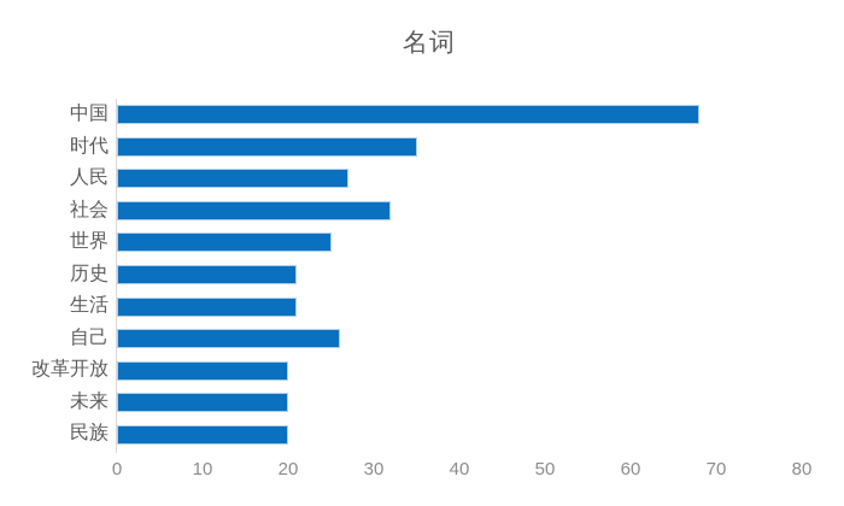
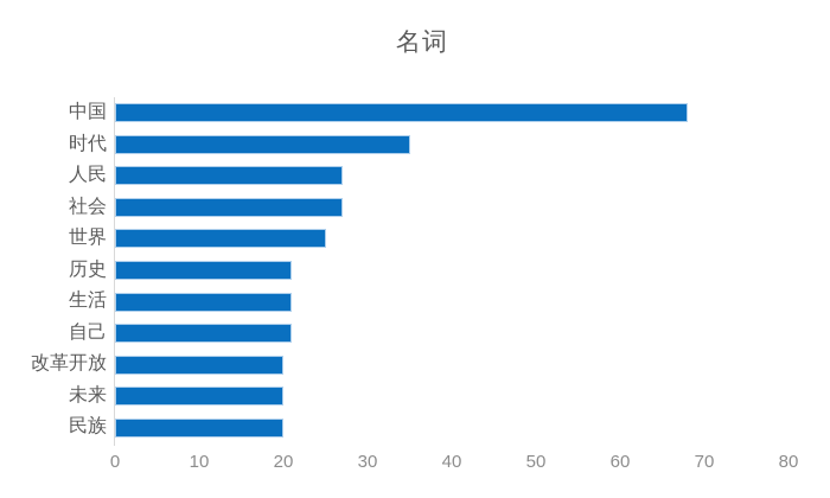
社会: 32 -> 27
自己: 26 -> 21
